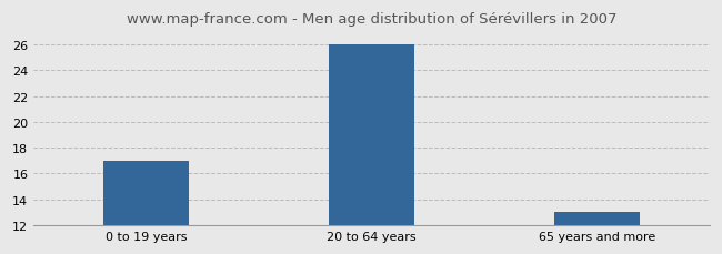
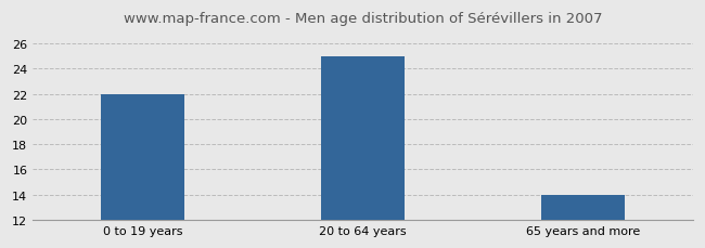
0 to 19 years: 17 -> 22
20 to 64 years: 26 -> 25
65 years and more: 13 -> 14
